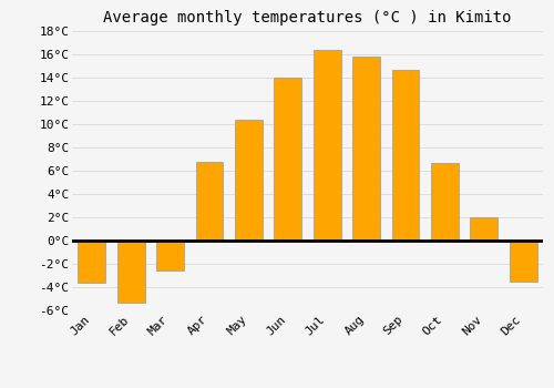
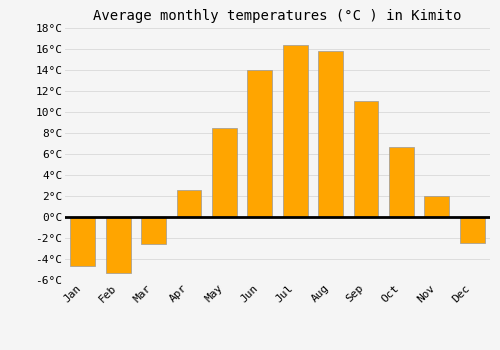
Jan: -3.6°C -> -4.7°C
Apr: 6.8°C -> 2.6°C
May: 10.4°C -> 8.5°C
Sep: 14.7°C -> 11.0°C
Dec: -3.5°C -> -2.5°C
